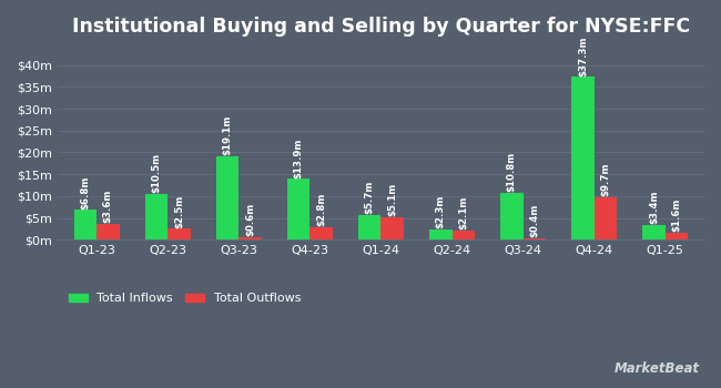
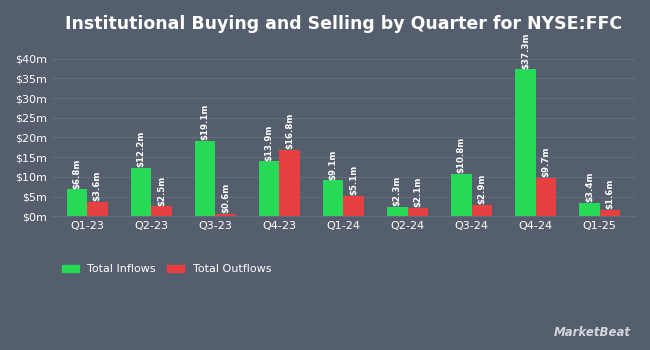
Total Inflows/Q2-23: $10.5m -> $12.2m
Total Outflows/Q4-23: $2.8m -> $16.8m
Total Inflows/Q1-24: $5.7m -> $9.1m
Total Outflows/Q3-24: $0.4m -> $2.9m
